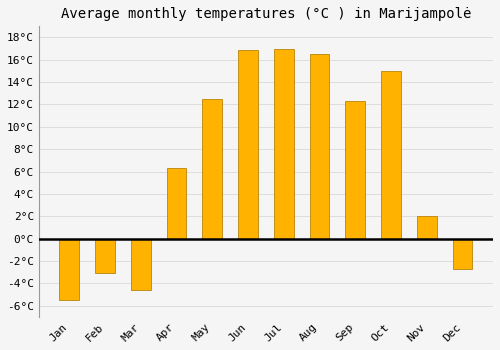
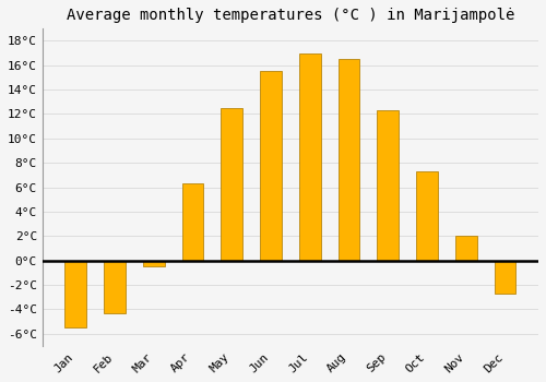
Feb: -3.1°C -> -4.3°C
Mar: -4.6°C -> -0.5°C
Jun: 16.9°C -> 15.5°C
Oct: 15.0°C -> 7.3°C
